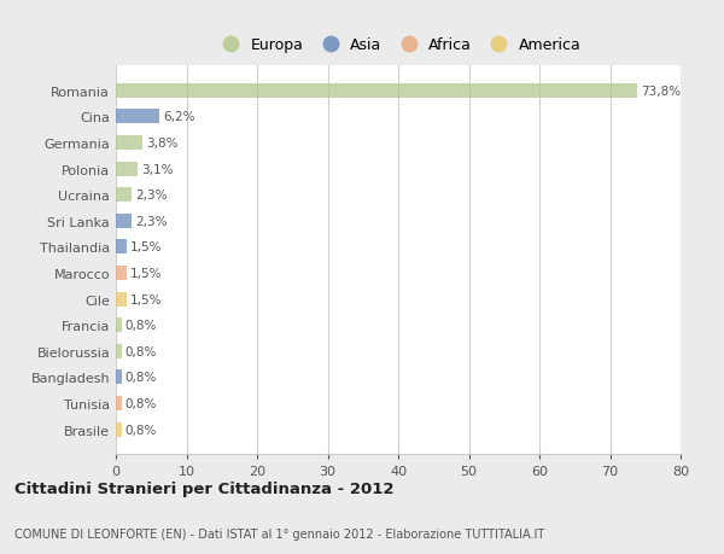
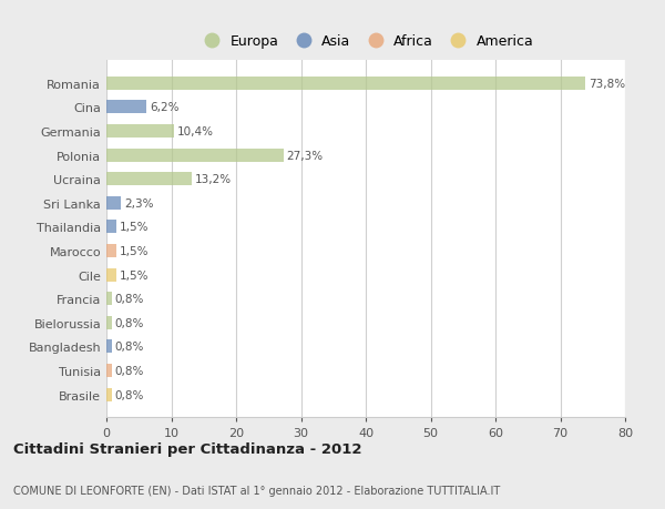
Germania: 3,8% -> 10,4%
Polonia: 3,1% -> 27,3%
Ucraina: 2,3% -> 13,2%
